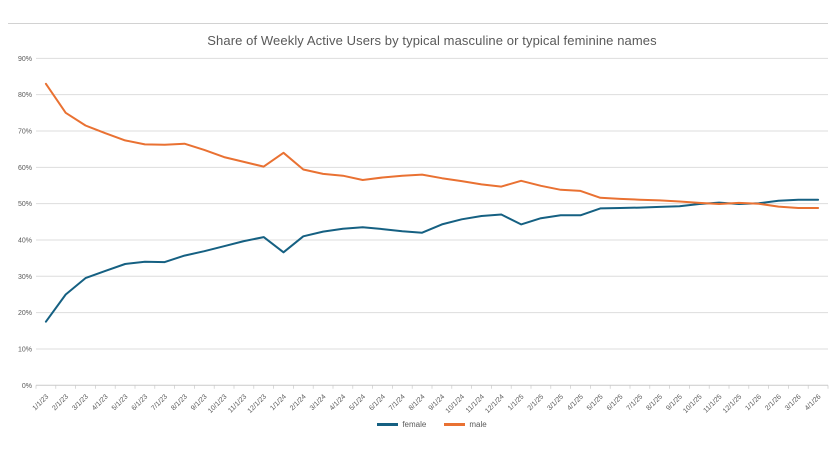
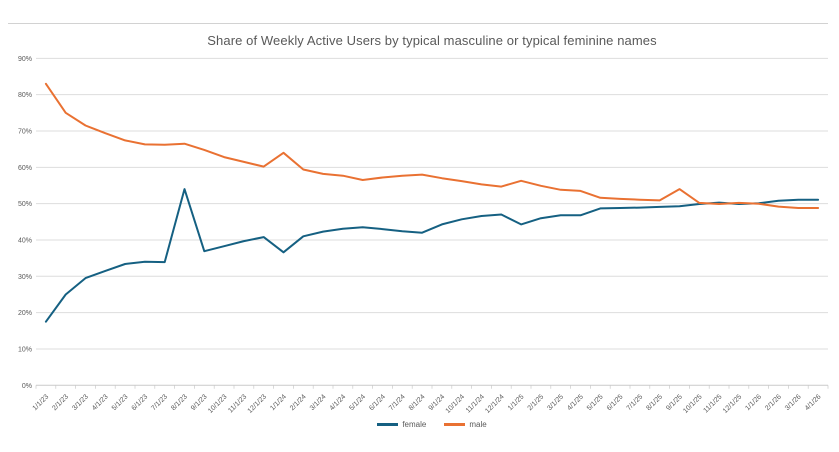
female/8/1/23: 36% -> 54%
male/9/1/25: 51% -> 54%
